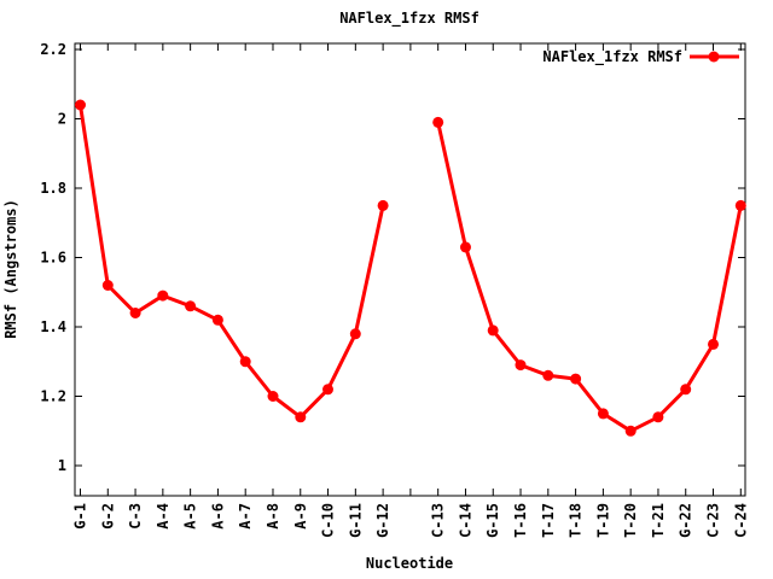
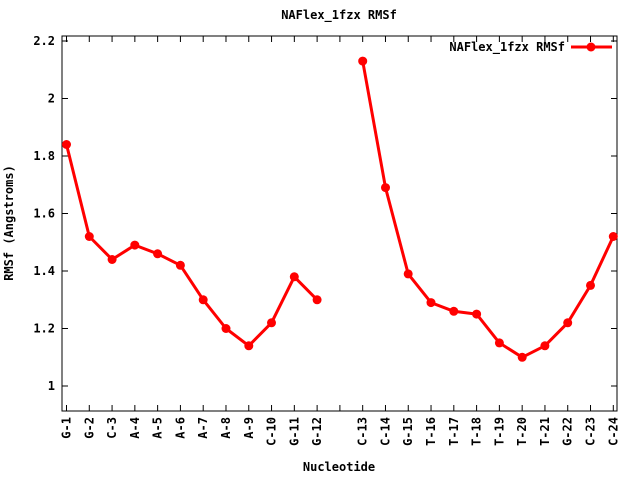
G-1: 2.04 -> 1.84
G-12: 1.75 -> 1.30
C-13: 1.99 -> 2.13
C-14: 1.63 -> 1.69
C-24: 1.75 -> 1.52
